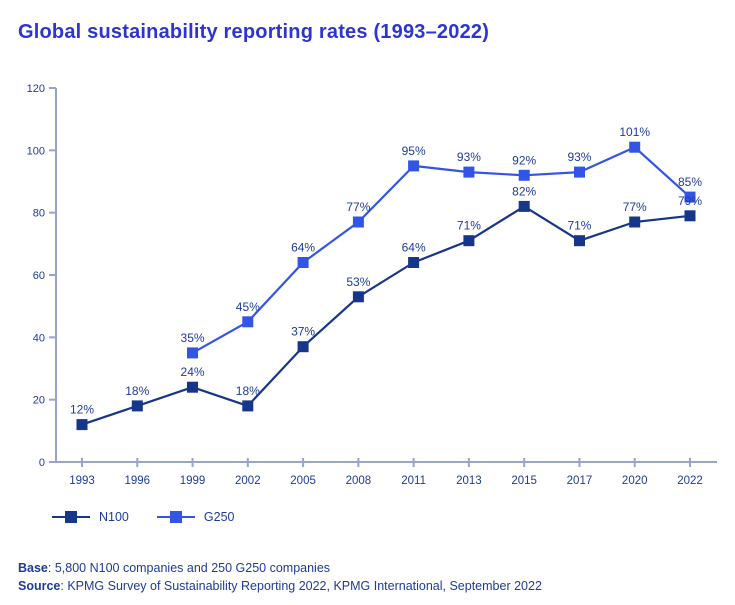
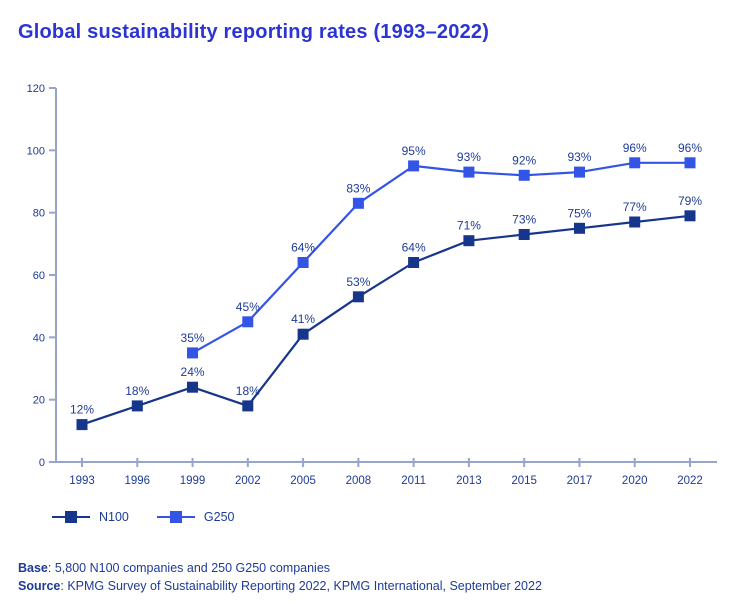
N100/2005: 37% -> 41%
G250/2008: 77% -> 83%
N100/2015: 82% -> 73%
N100/2017: 71% -> 75%
G250/2020: 101% -> 96%
G250/2022: 85% -> 96%
